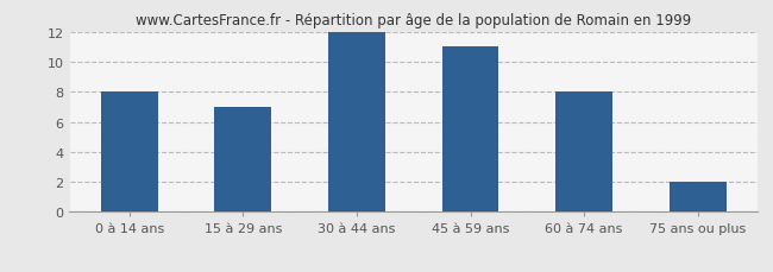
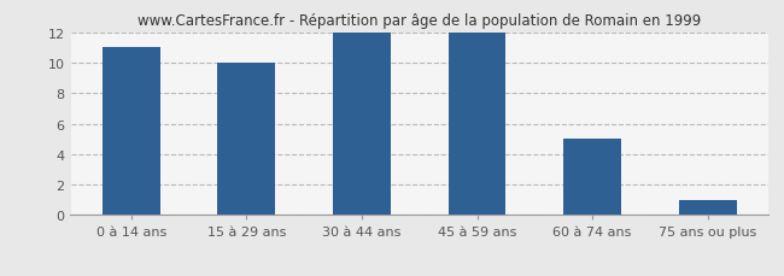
0 à 14 ans: 8 -> 11
15 à 29 ans: 7 -> 10
45 à 59 ans: 11 -> 12
60 à 74 ans: 8 -> 5
75 ans ou plus: 2 -> 1
